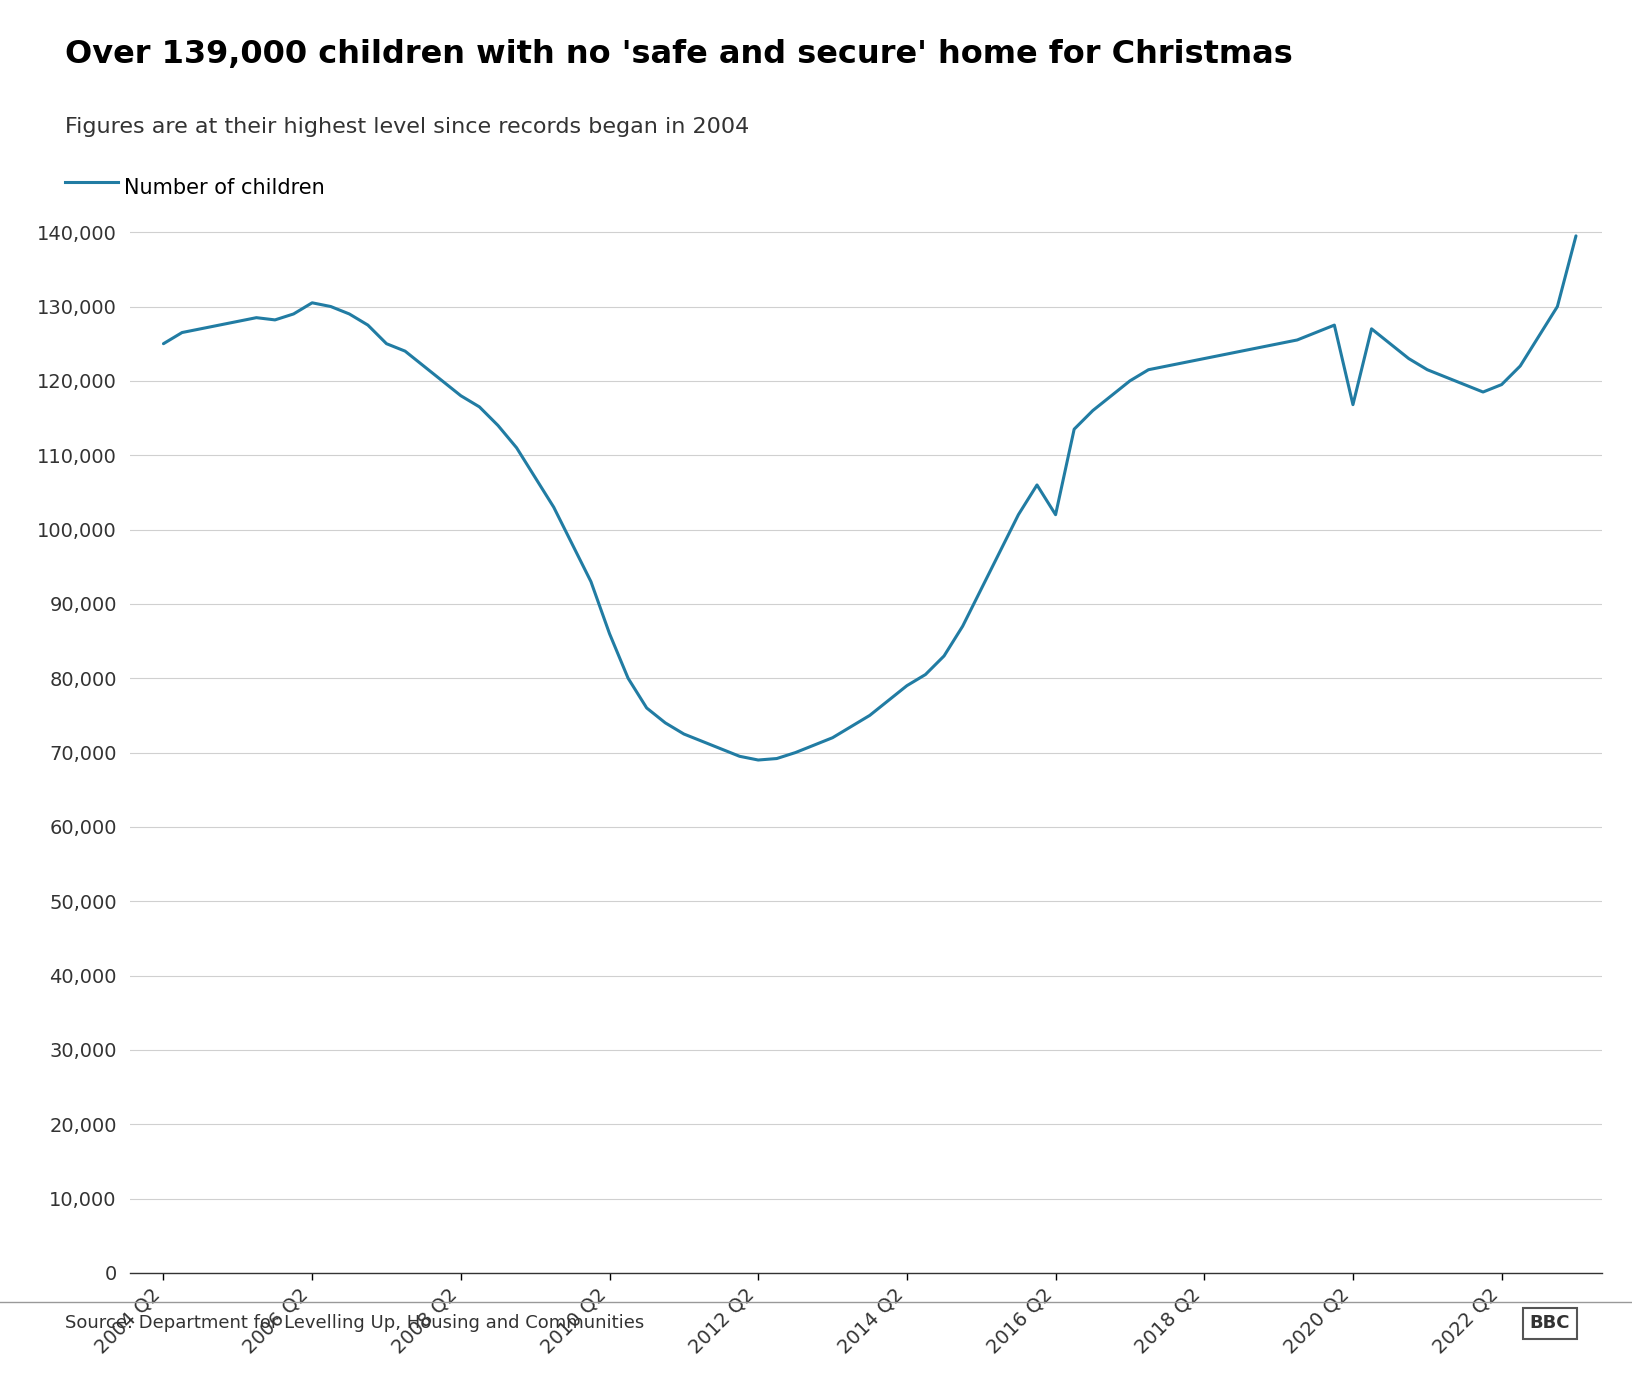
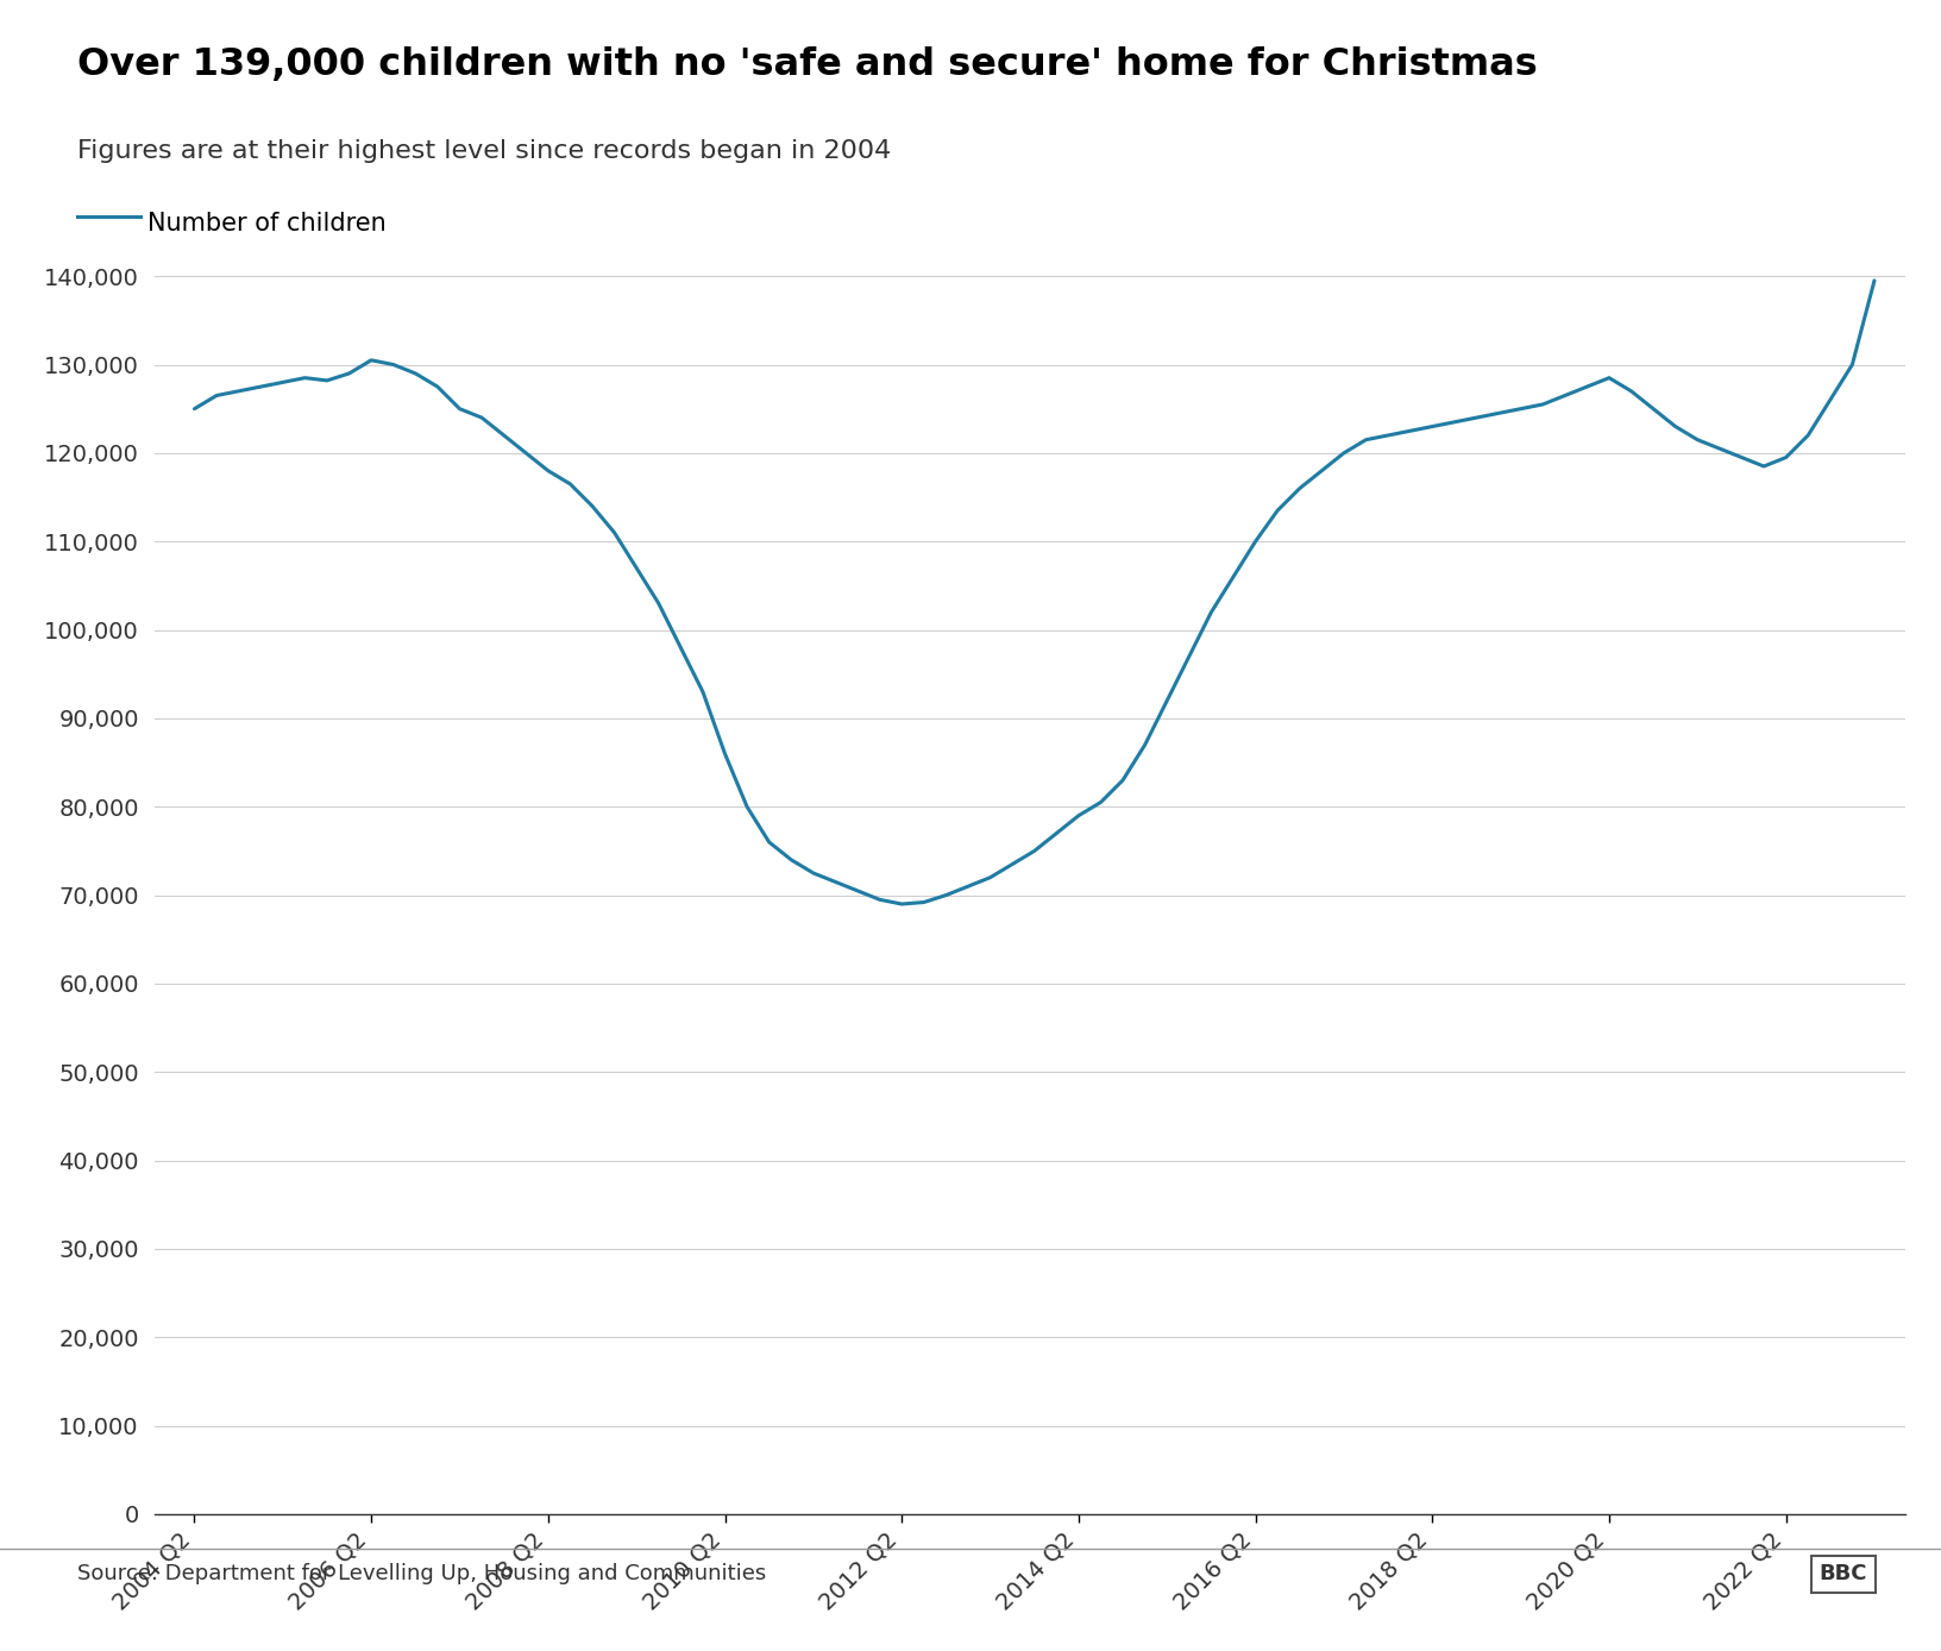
2016 Q2: 102,000 -> 110,000
2020 Q2: 116,800 -> 128,500
